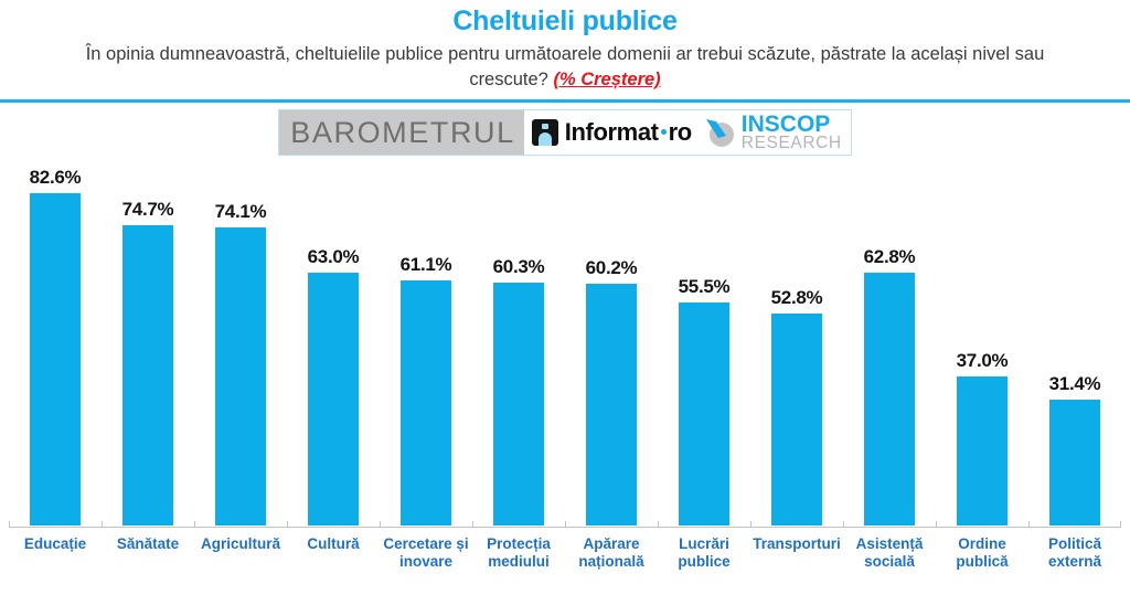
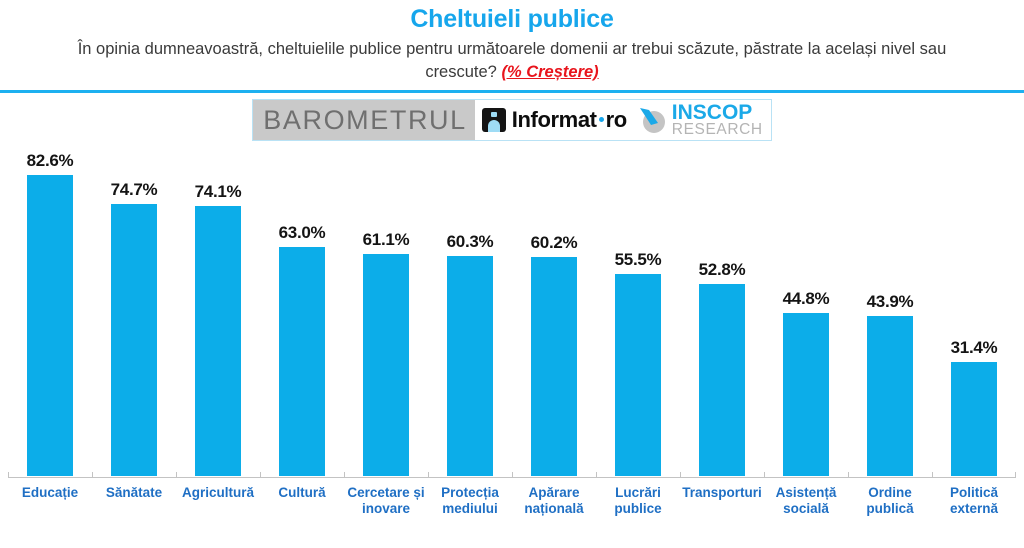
Asistență socială: 62.8% -> 44.8%
Ordine publică: 37.0% -> 43.9%
